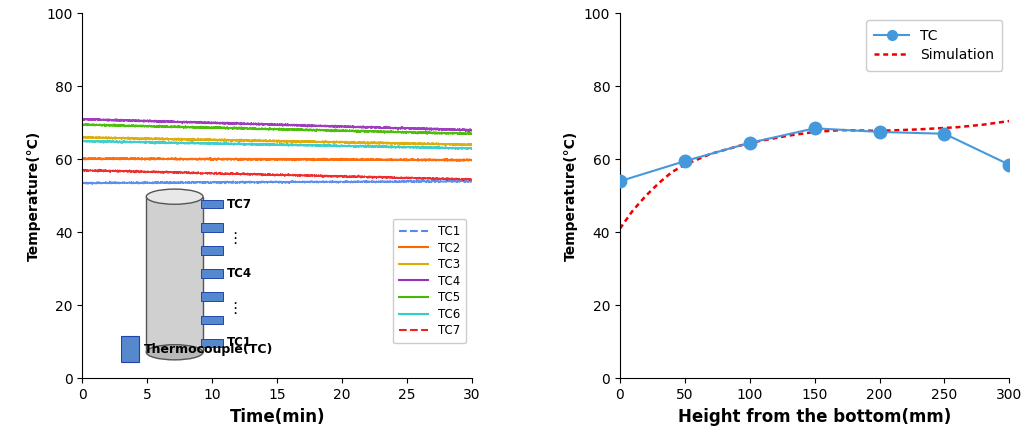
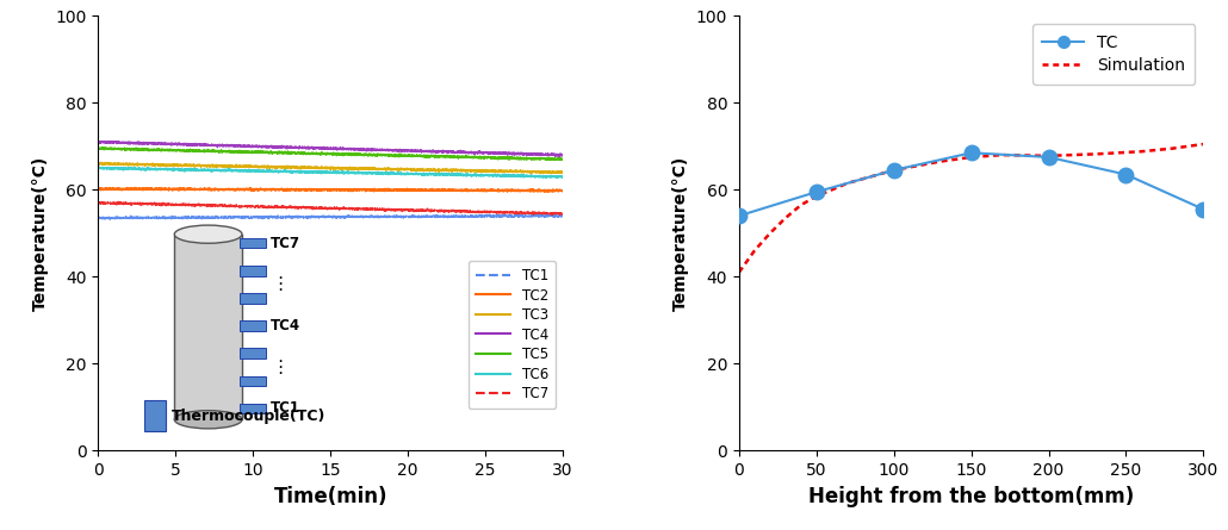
TC/250: 67.0 -> 63.5
TC/300: 58.5 -> 55.5
